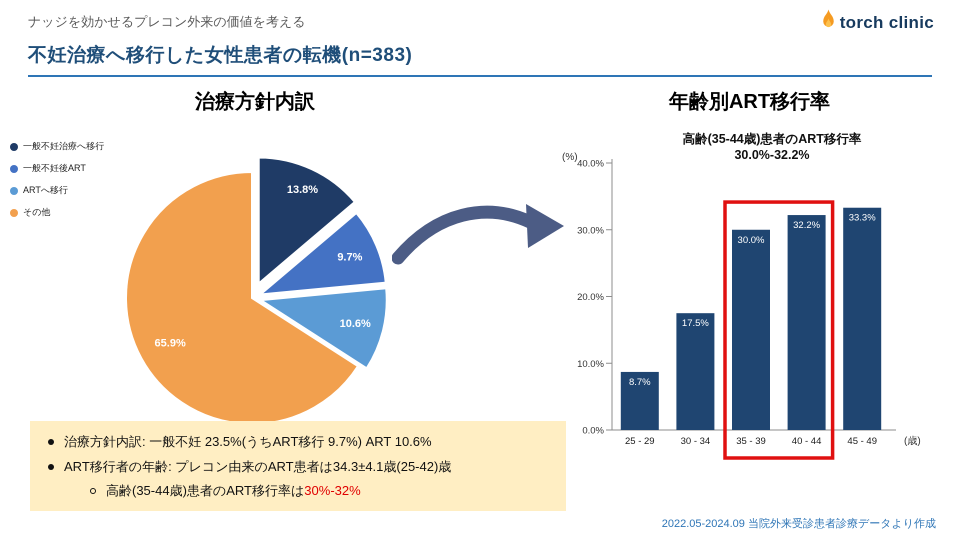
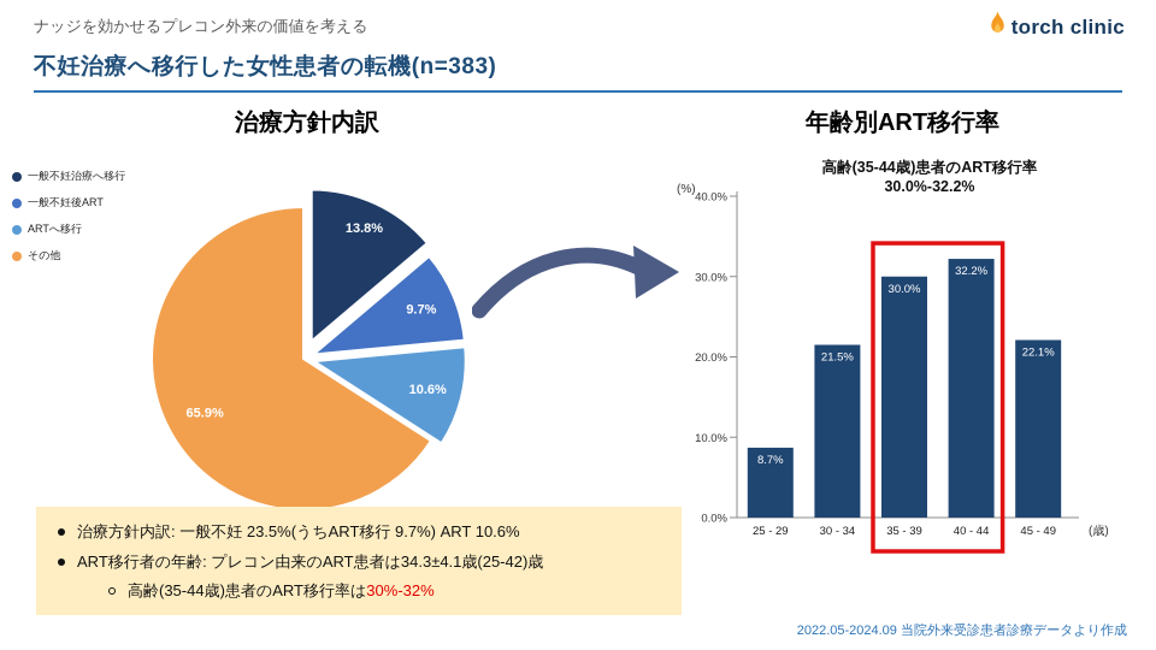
年齢別ART移行率/30 - 34: 17.5% -> 21.5%
年齢別ART移行率/45 - 49: 33.3% -> 22.1%
